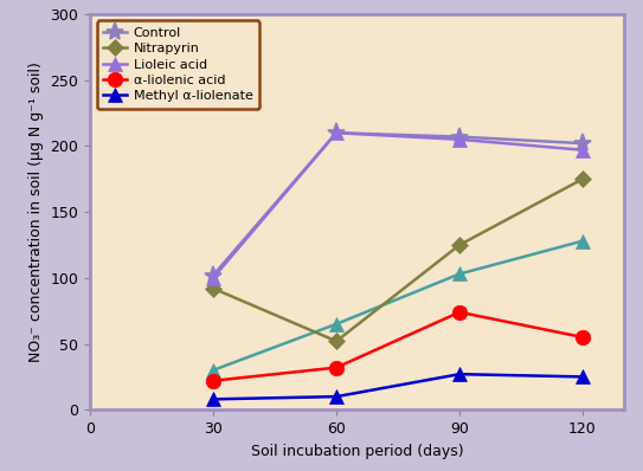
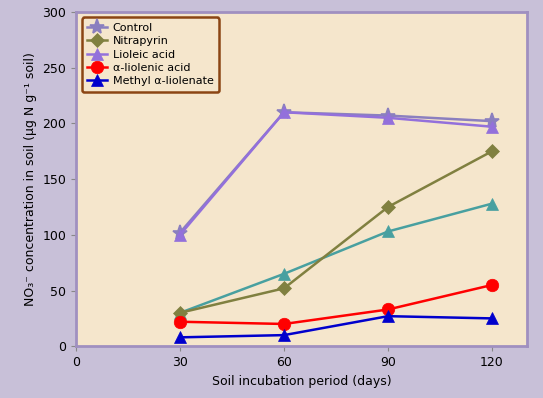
Nitrapyrin/30: 92 -> 30
α-liolenic acid/60: 32 -> 20
α-liolenic acid/90: 74 -> 33
